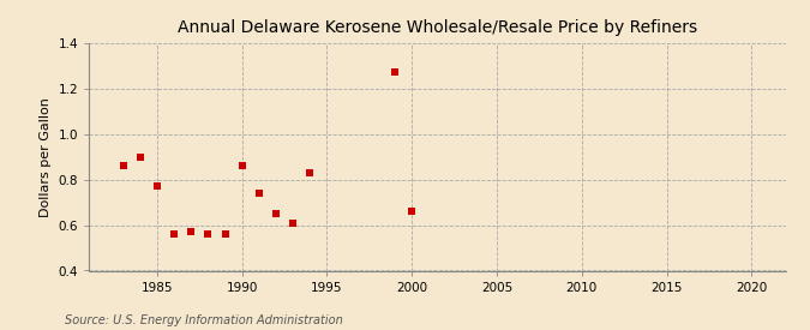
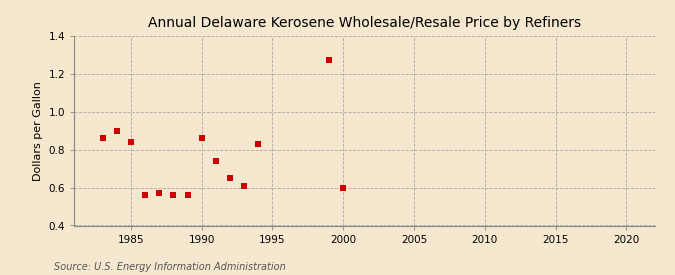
1985: 0.77 -> 0.84
2000: 0.66 -> 0.60
